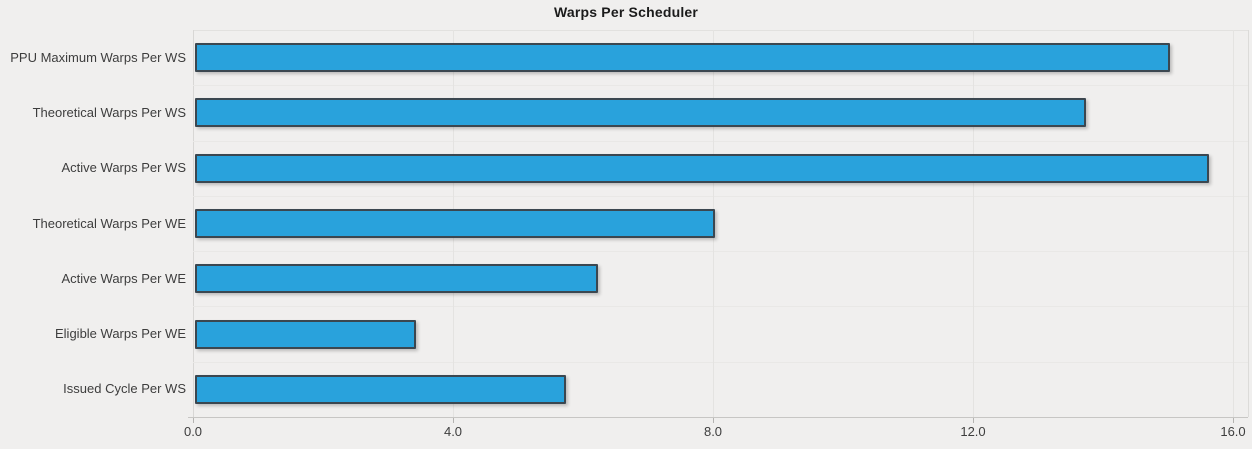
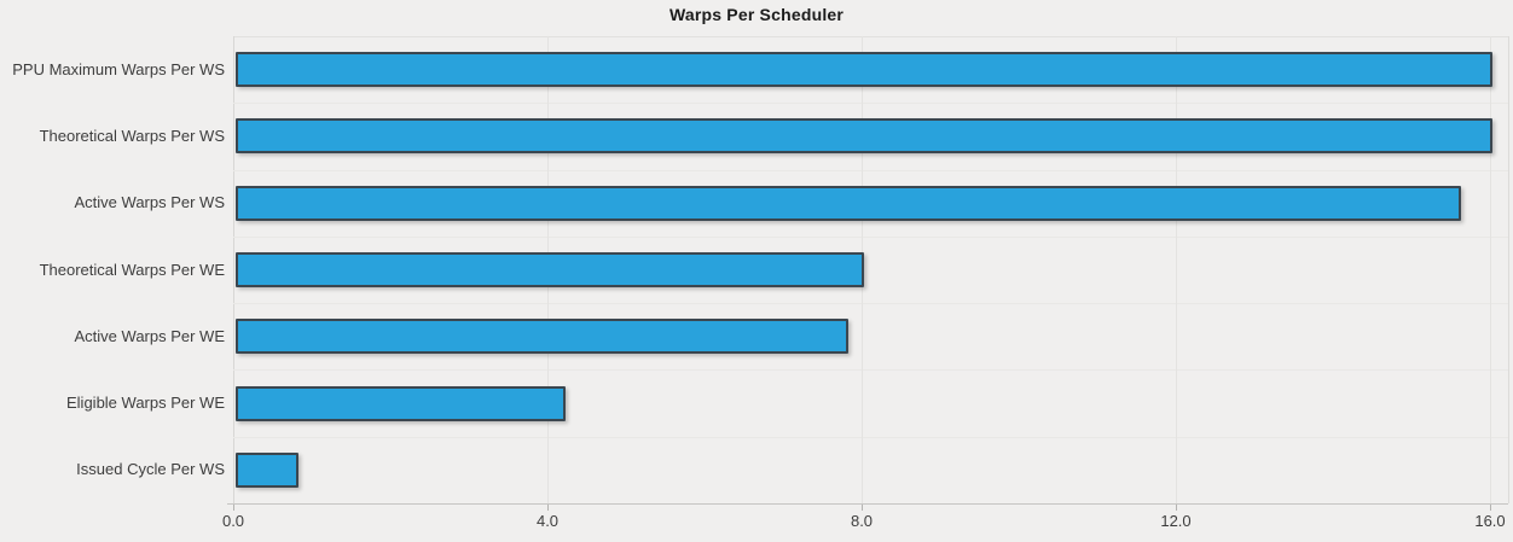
PPU Maximum Warps Per WS: 15.0 -> 16.0
Theoretical Warps Per WS: 13.7 -> 16.0
Active Warps Per WE: 6.2 -> 7.8
Eligible Warps Per WE: 3.4 -> 4.2
Issued Cycle Per WS: 5.7 -> 0.8
